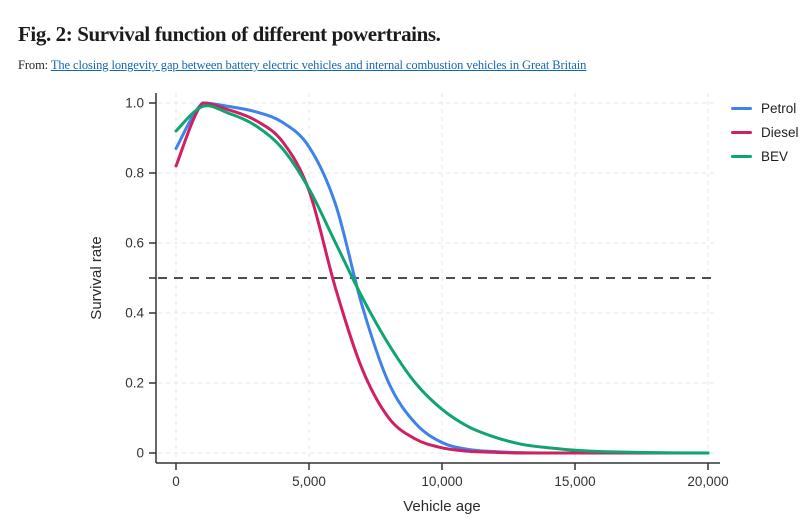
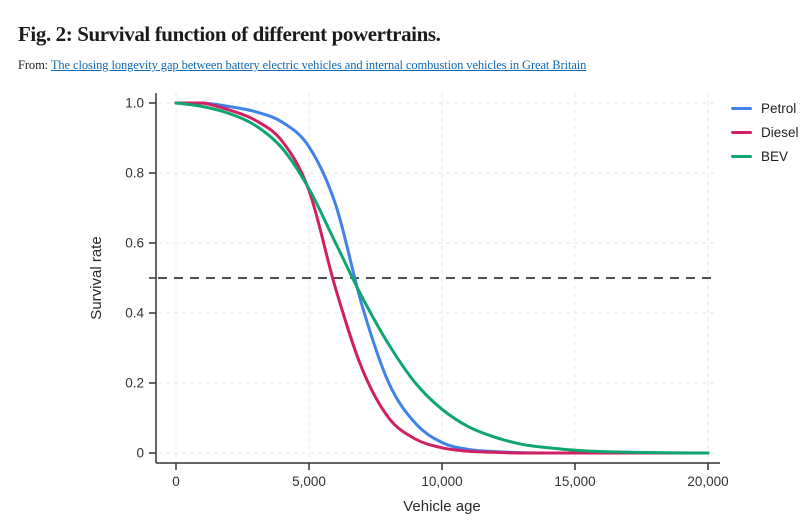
Petrol/0: 0.87 -> 1.00
Diesel/0: 0.82 -> 1.00
BEV/0: 0.92 -> 1.00
